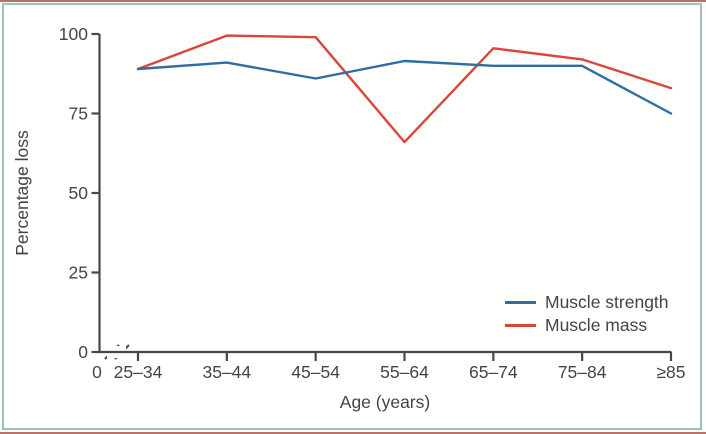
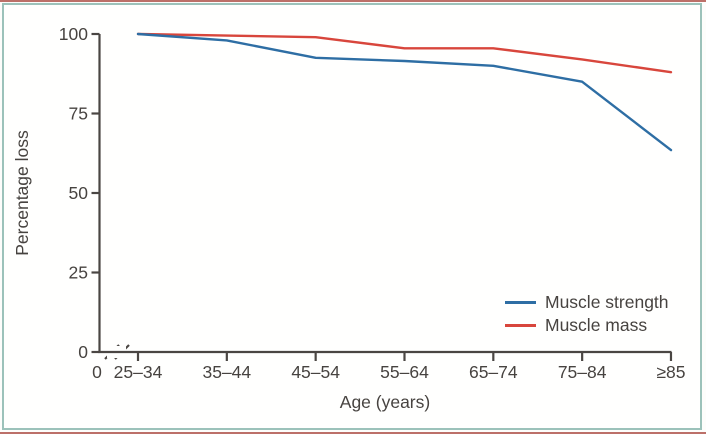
Muscle strength/25–34: 89 -> 100
Muscle mass/25–34: 89 -> 100
Muscle strength/35–44: 91 -> 98
Muscle strength/45–54: 86 -> 92
Muscle mass/55–64: 66 -> 96
Muscle strength/75–84: 90 -> 85
Muscle strength/≥85: 75 -> 64
Muscle mass/≥85: 83 -> 88
